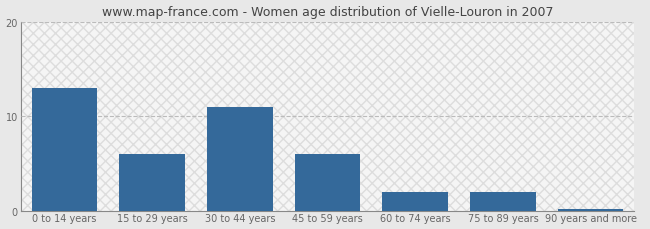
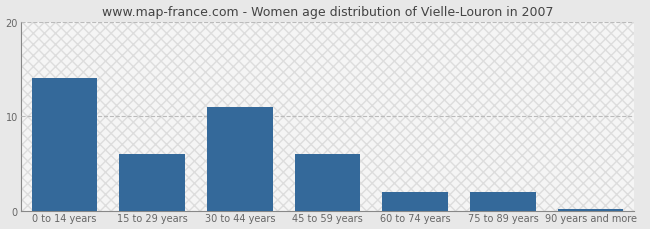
0 to 14 years: 13.0 -> 14.0
